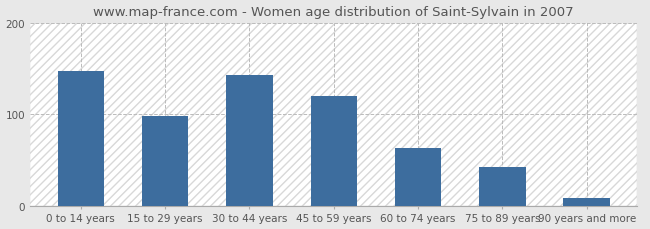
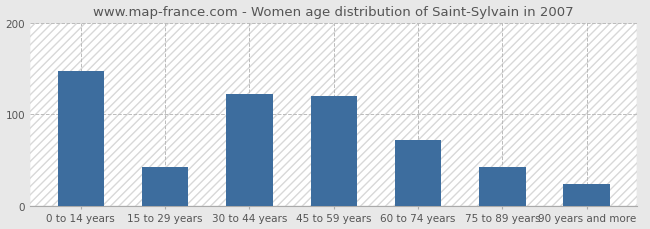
15 to 29 years: 98 -> 42
30 to 44 years: 143 -> 122
60 to 74 years: 63 -> 72
90 years and more: 8 -> 24
